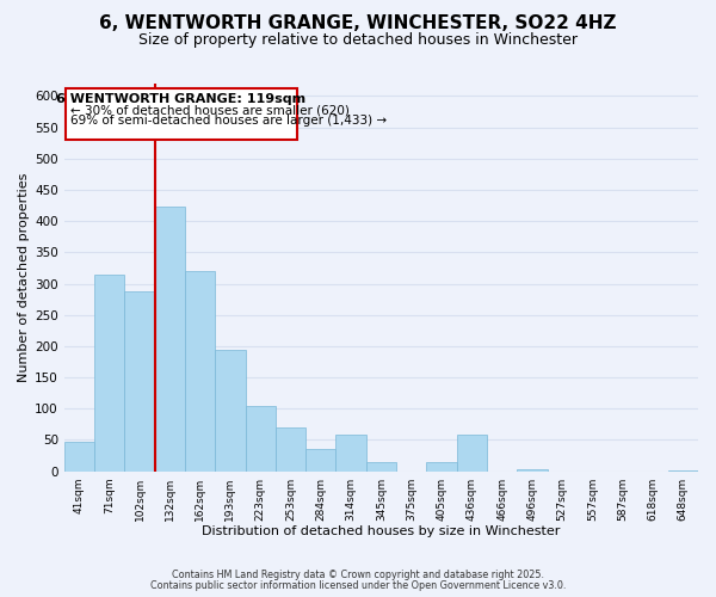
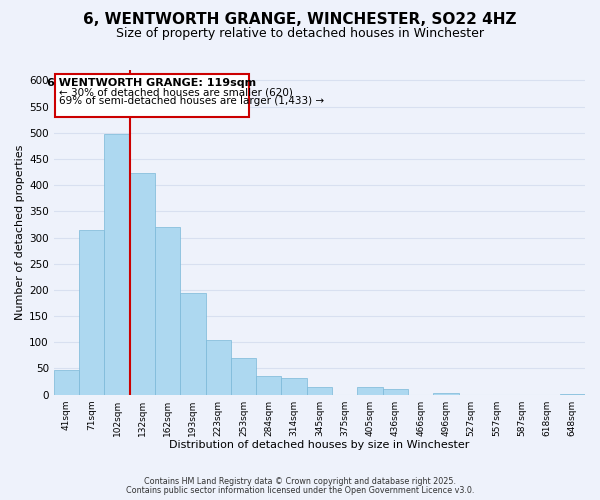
102sqm: 288 -> 498
314sqm: 58 -> 32
436sqm: 58 -> 10
